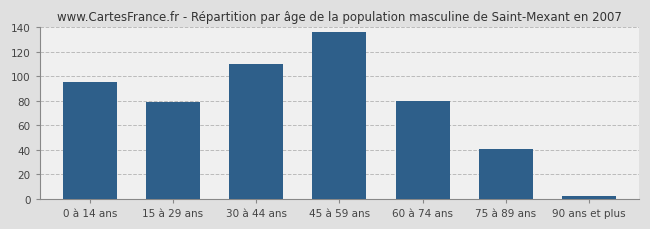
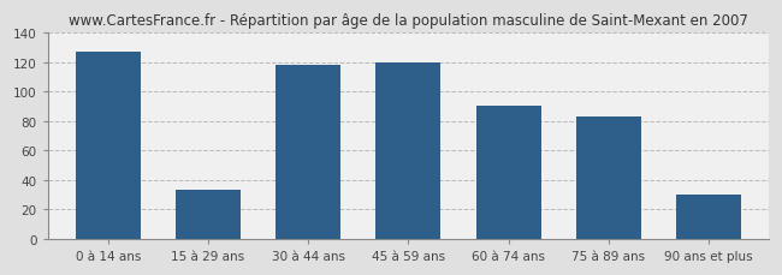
0 à 14 ans: 95 -> 127
15 à 29 ans: 79 -> 33
30 à 44 ans: 110 -> 118
45 à 59 ans: 136 -> 120
60 à 74 ans: 80 -> 90
75 à 89 ans: 41 -> 83
90 ans et plus: 2 -> 30
